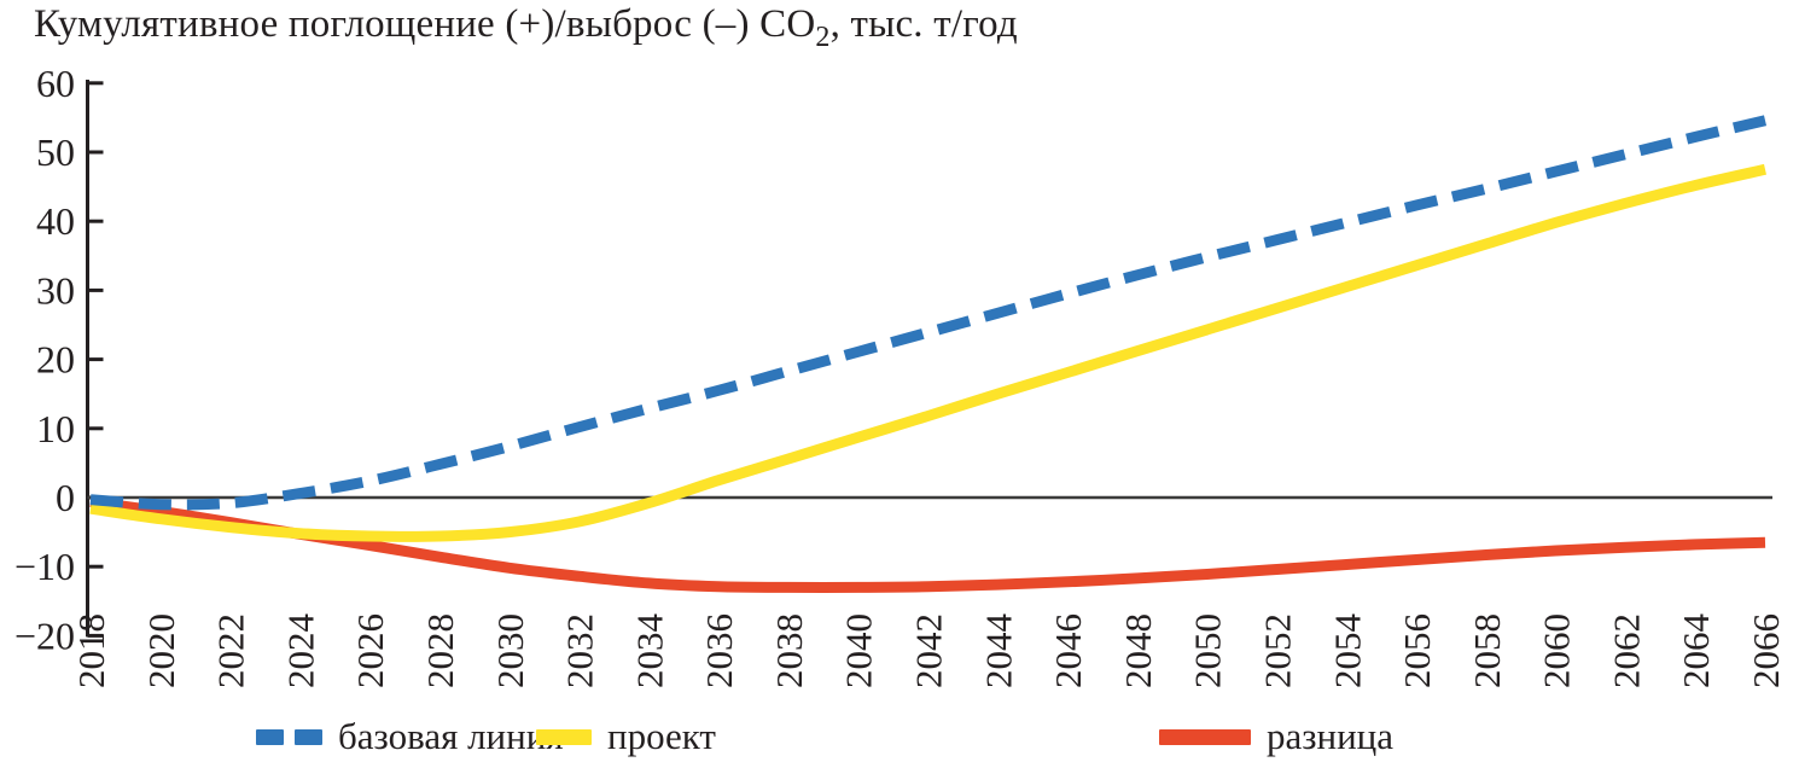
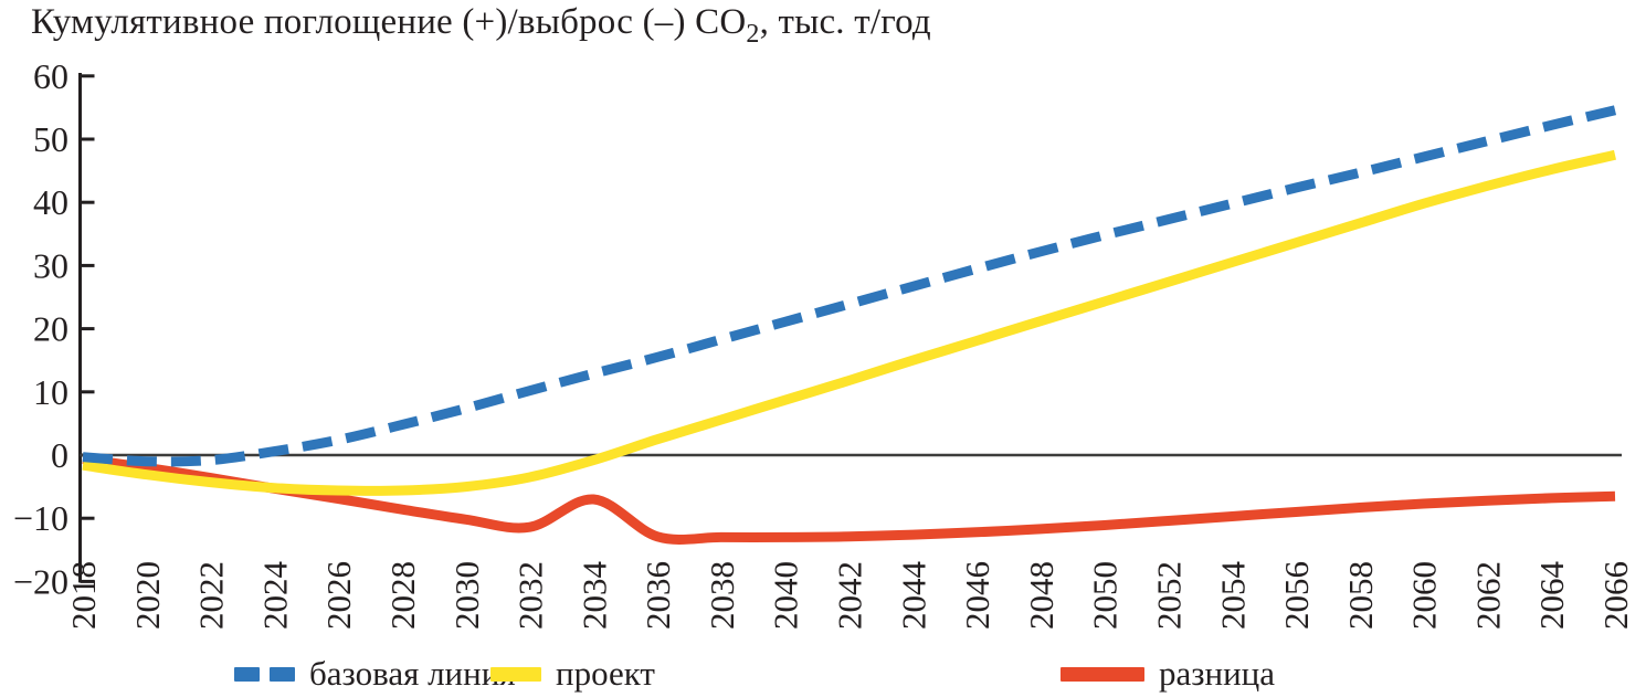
разница/2034: -12 -> -7
